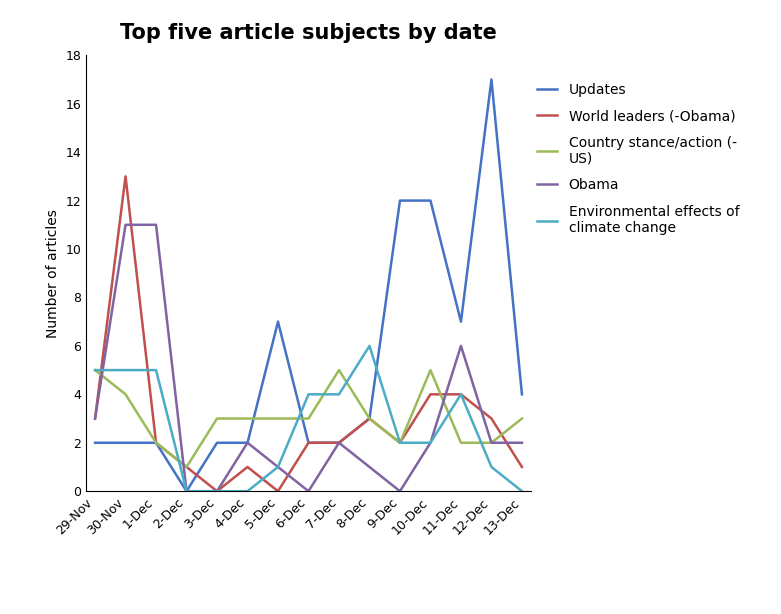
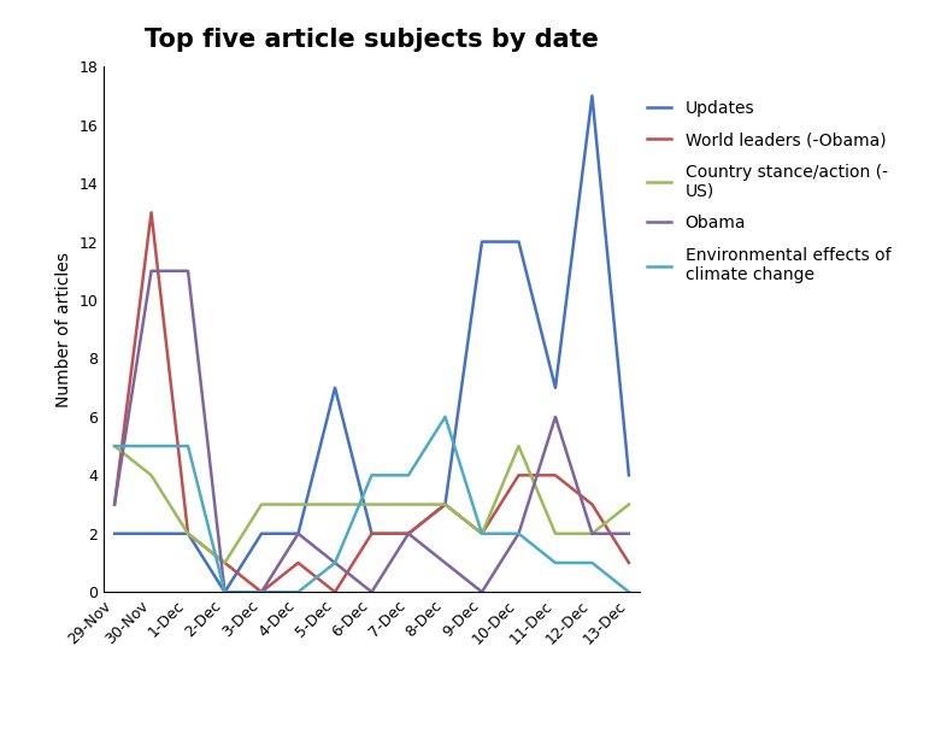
Country stance/action (- US)/7-Dec: 5 -> 3
Environmental effects of climate change/11-Dec: 4 -> 1
